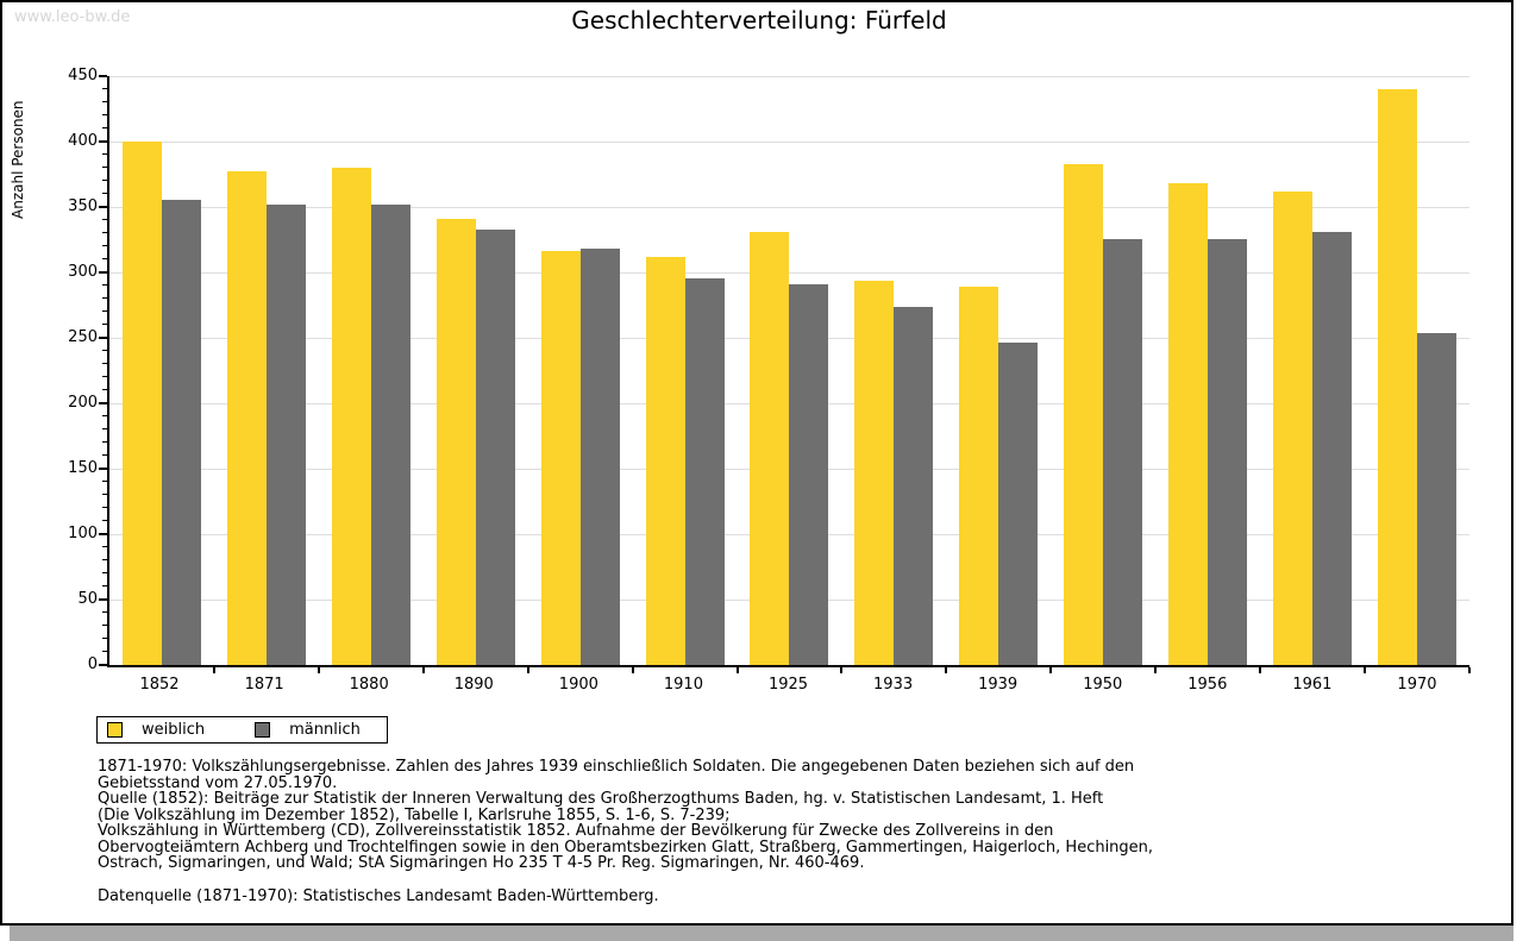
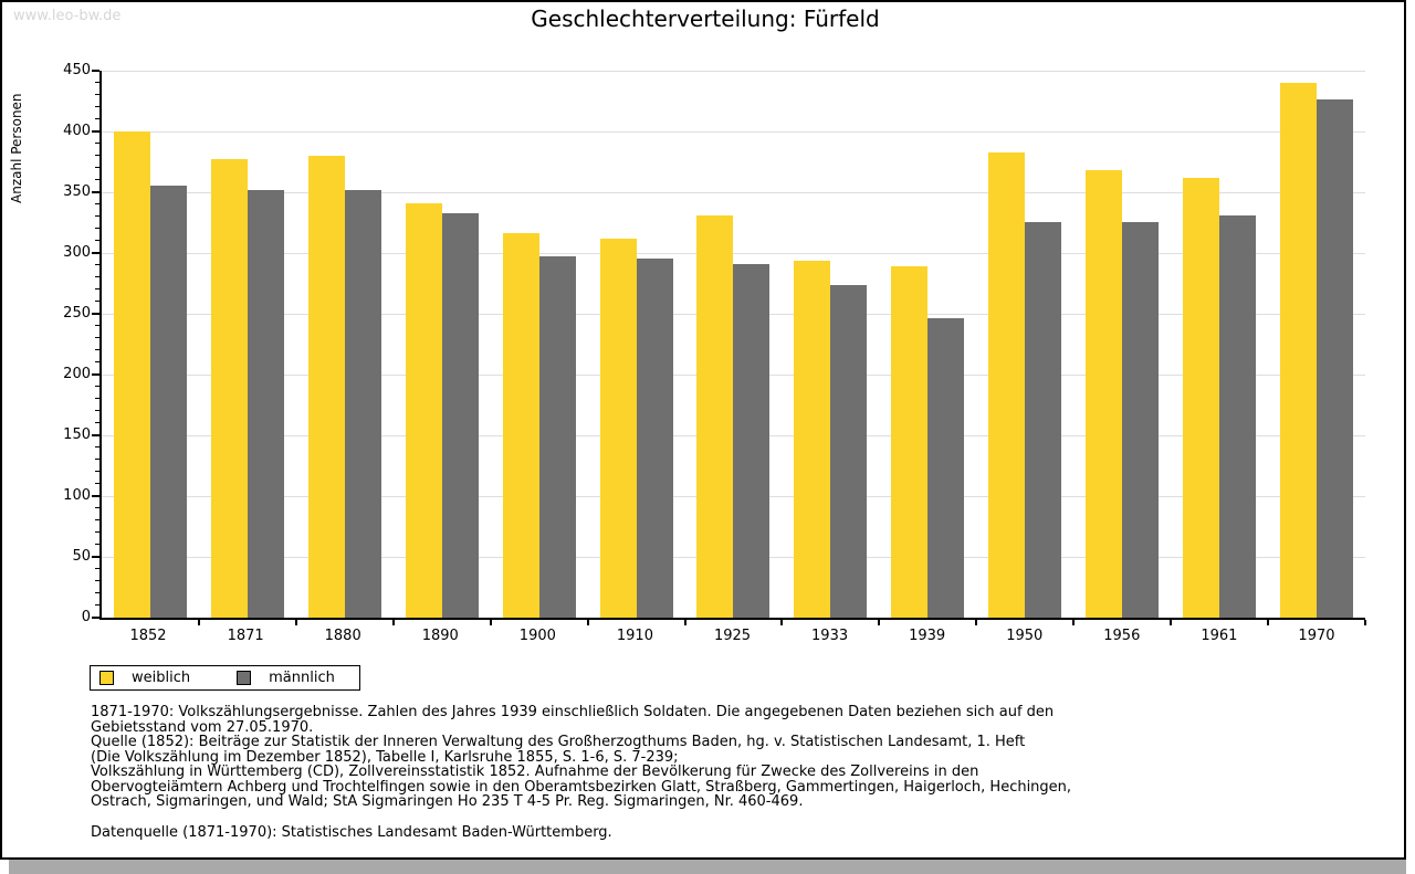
männlich/1900: 318 -> 297
männlich/1970: 254 -> 426
